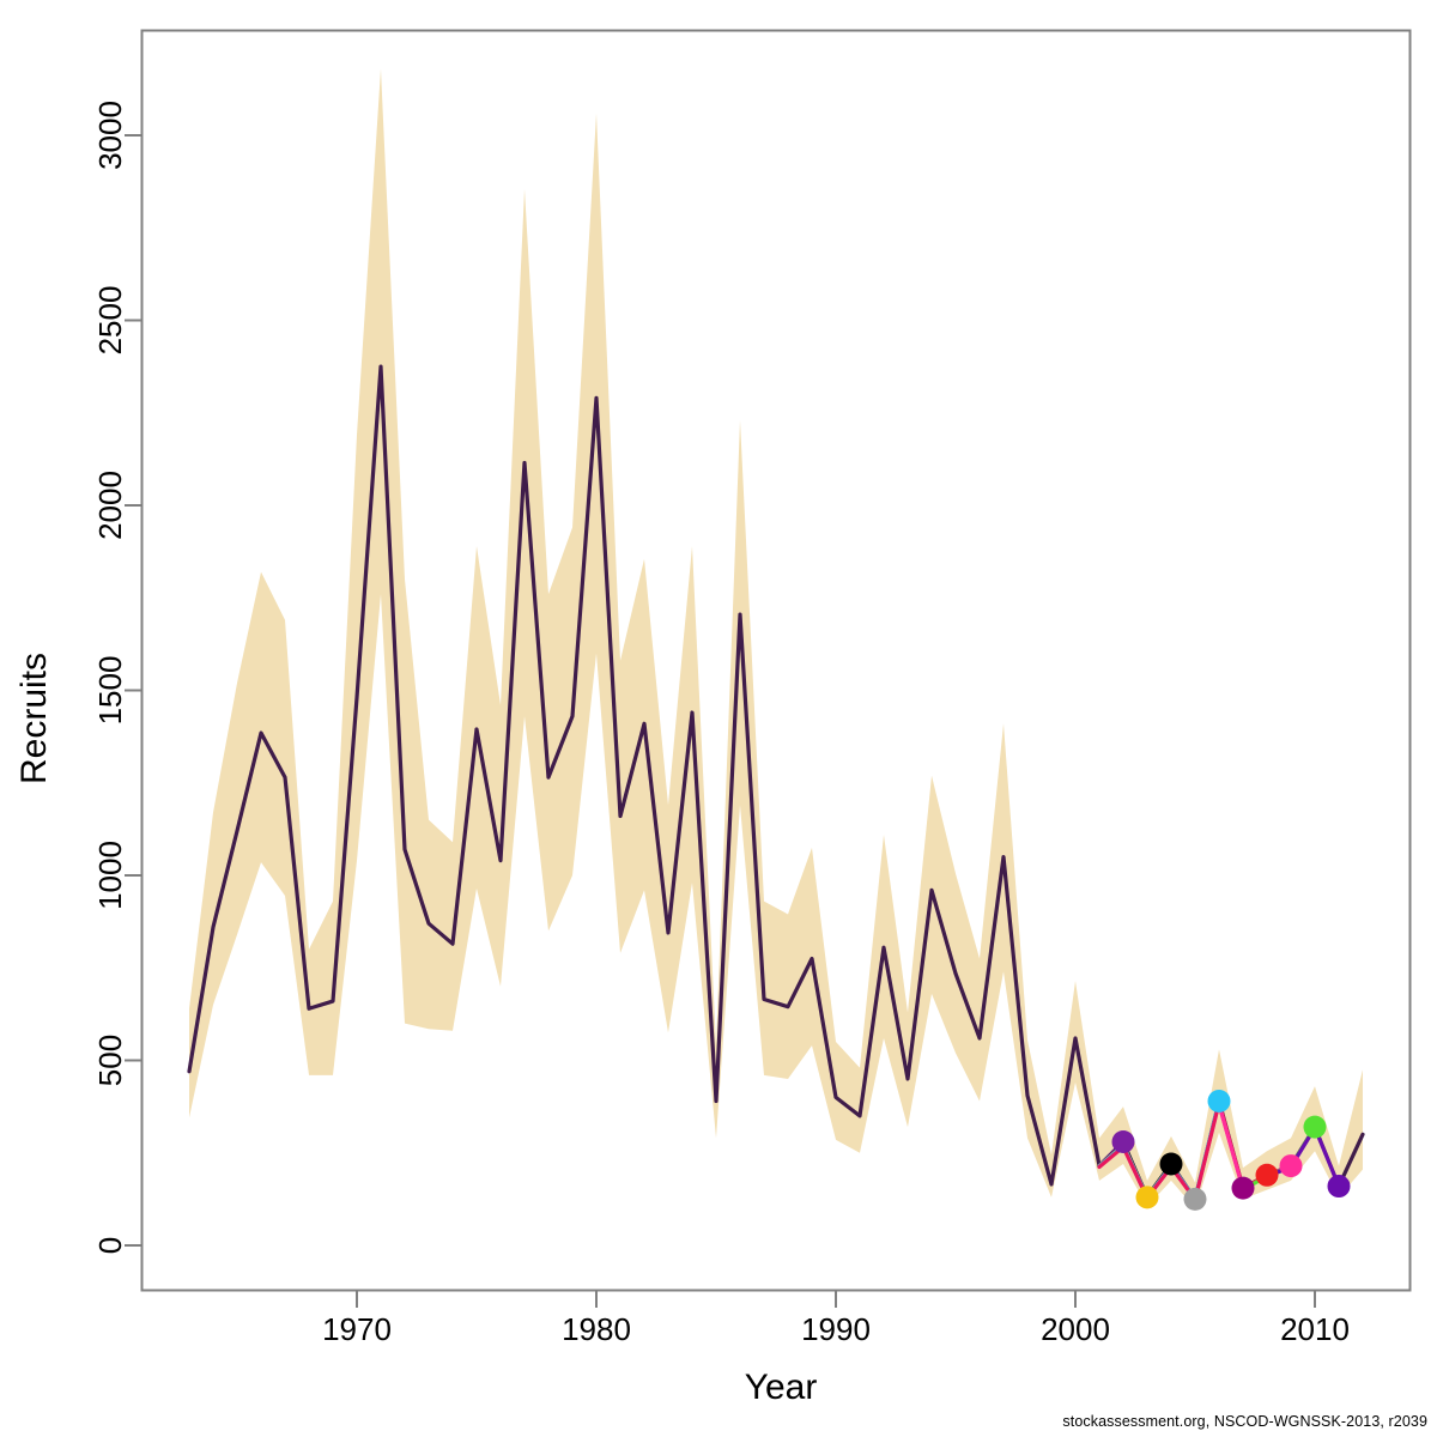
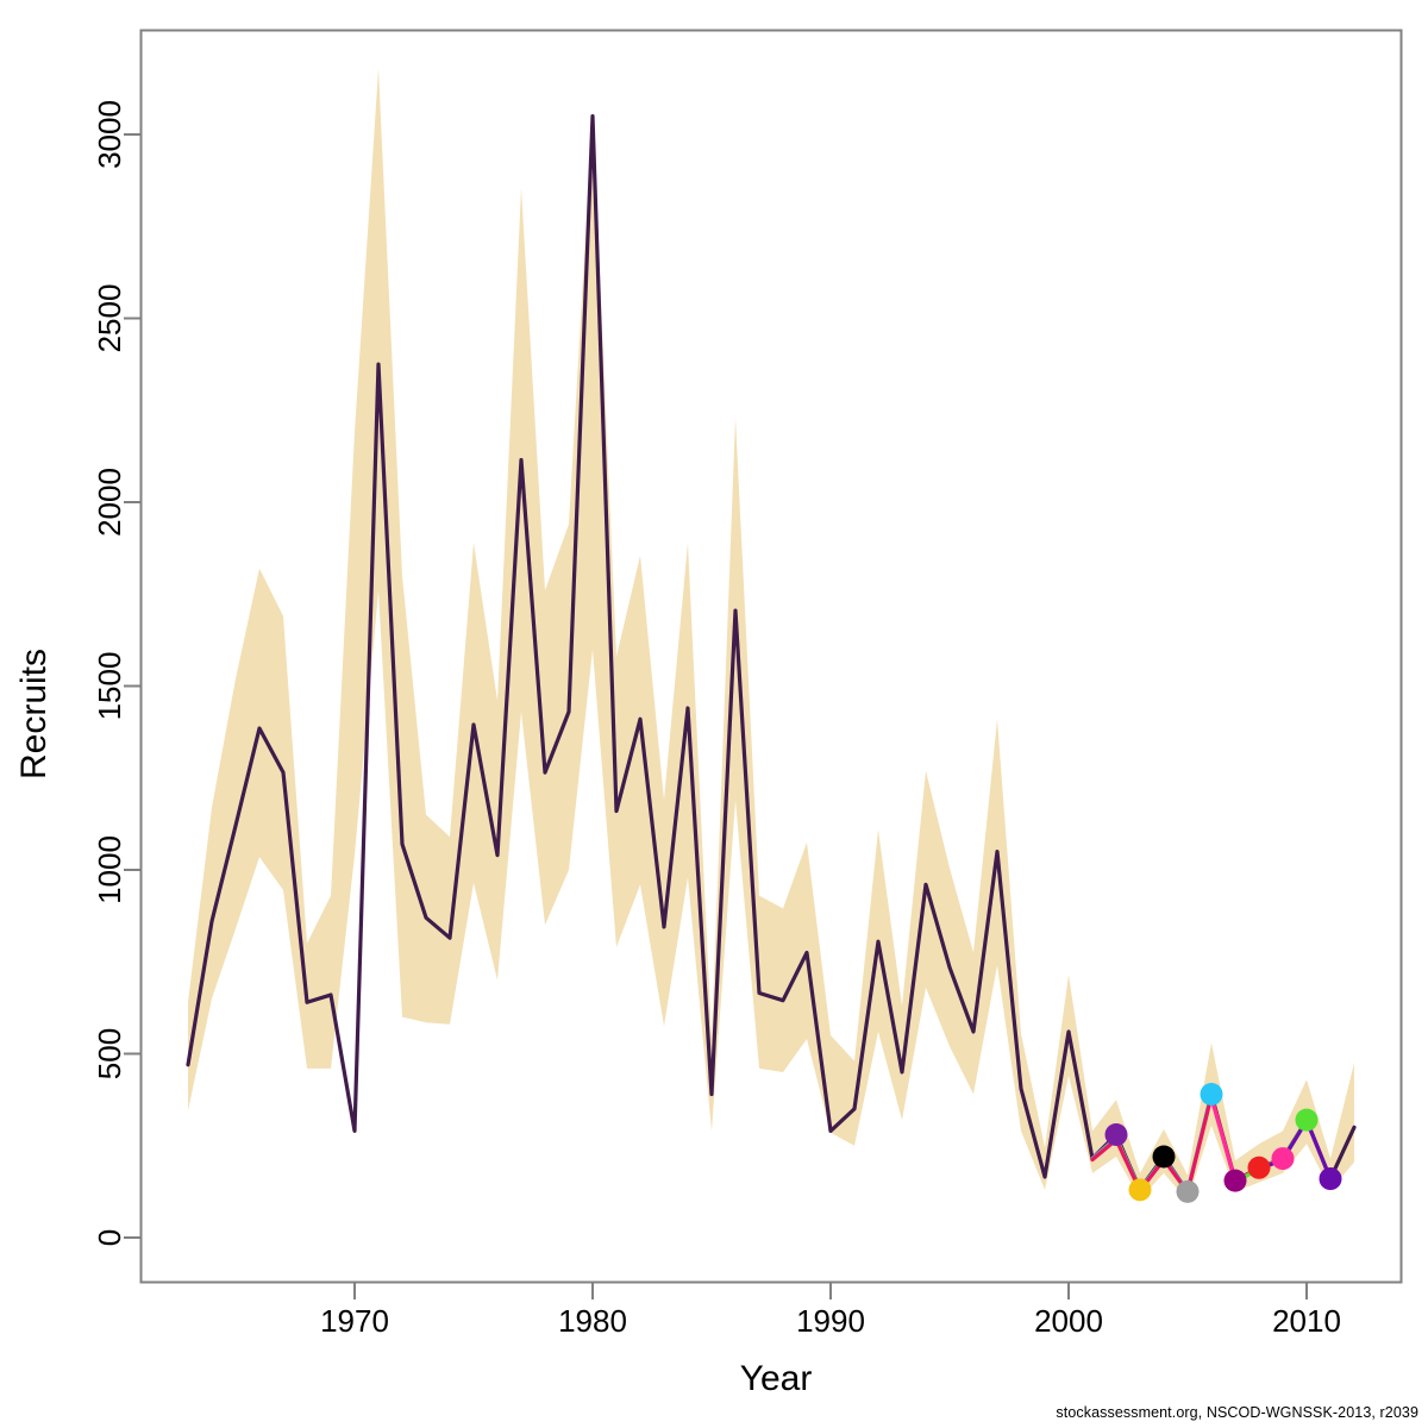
1970: 1480 -> 290
1980: 2290 -> 3050
1990: 400 -> 290
